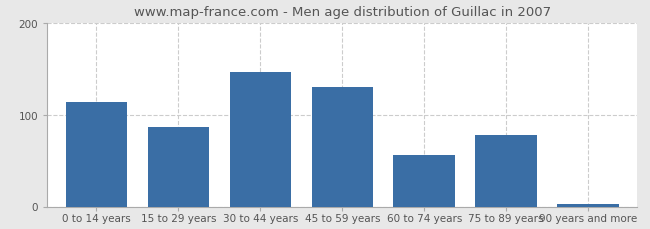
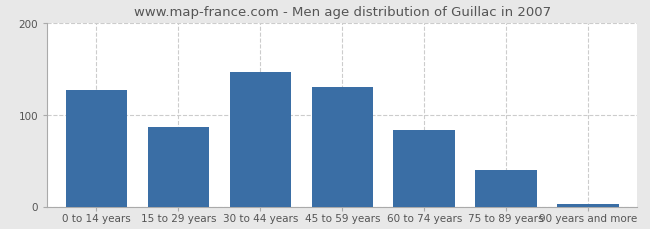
0 to 14 years: 114 -> 127
60 to 74 years: 56 -> 83
75 to 89 years: 78 -> 40
